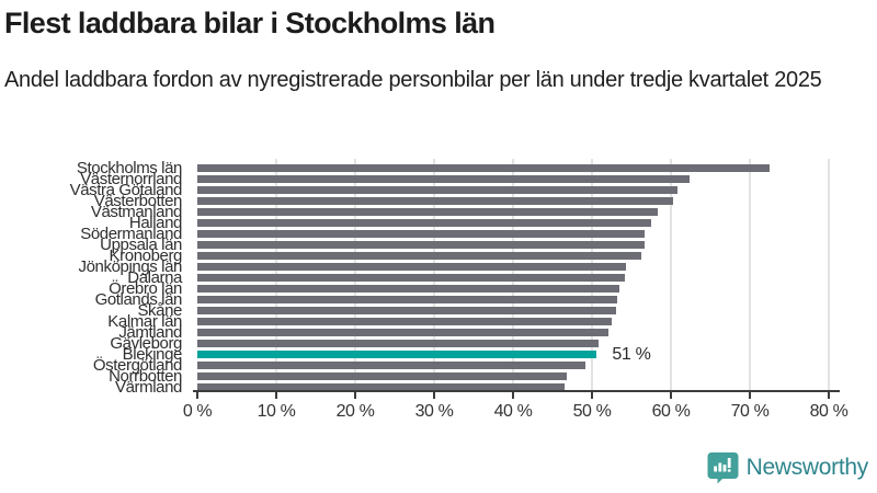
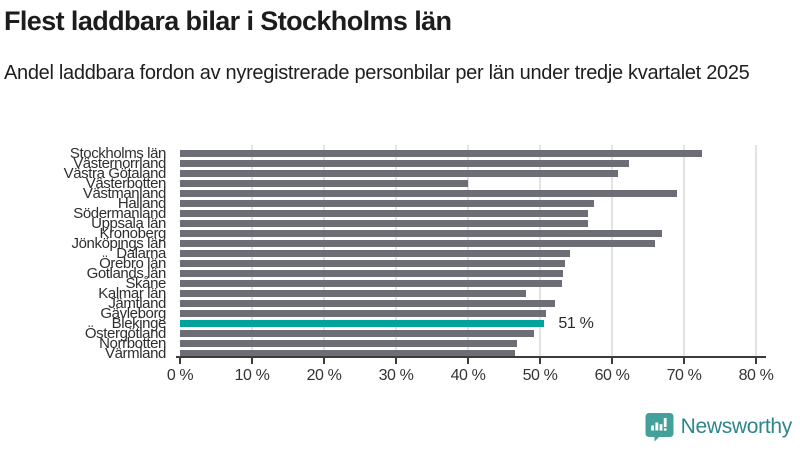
Västerbotten: 60% -> 40%
Västmanland: 58% -> 69%
Kronoberg: 56% -> 67%
Jönköpings län: 54% -> 66%
Kalmar län: 52% -> 48%
